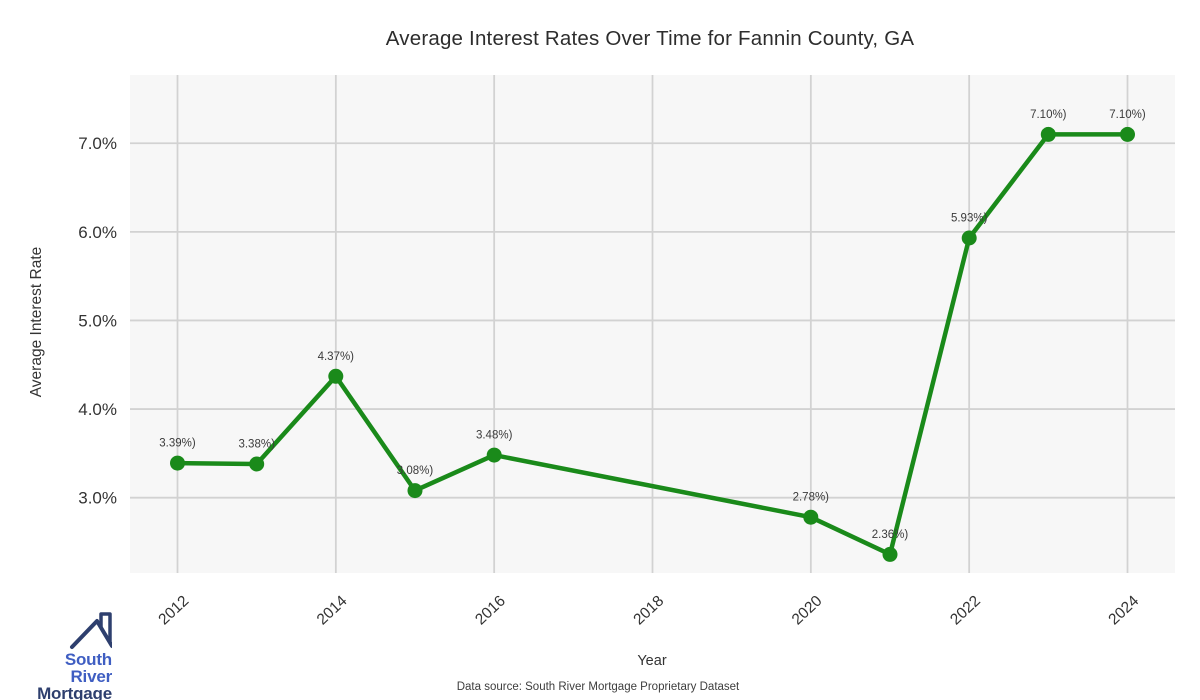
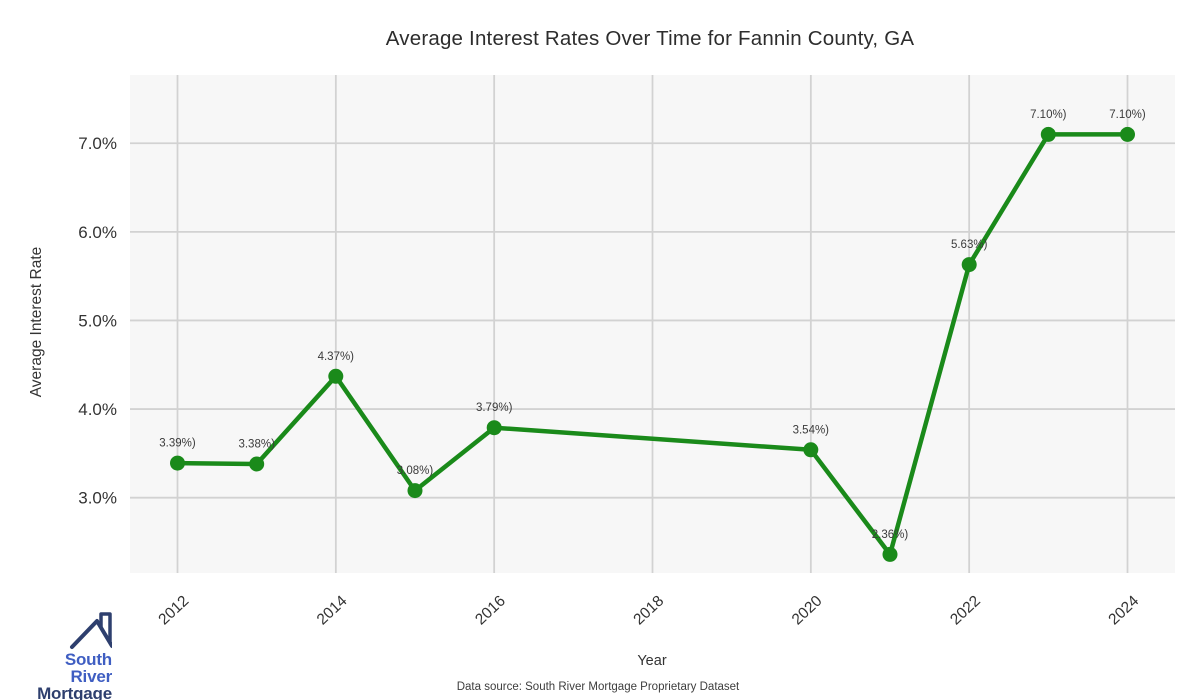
2016: 3.48% -> 3.79%
2020: 2.78% -> 3.54%
2022: 5.93% -> 5.63%
